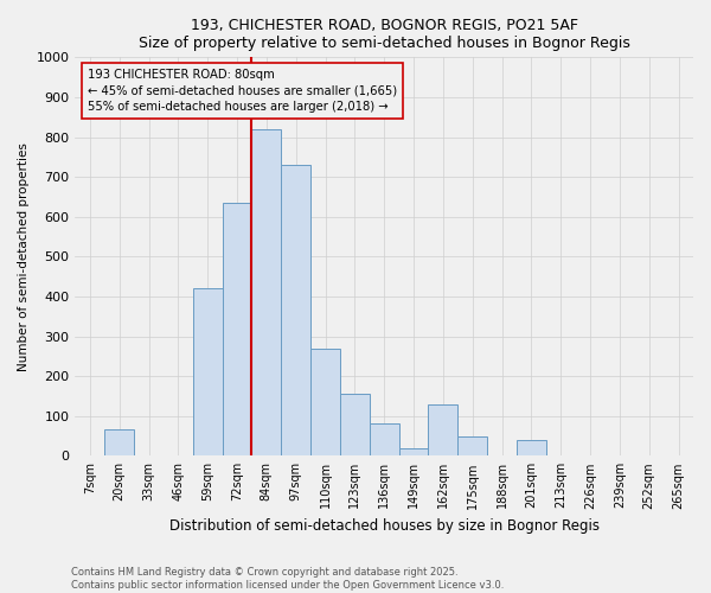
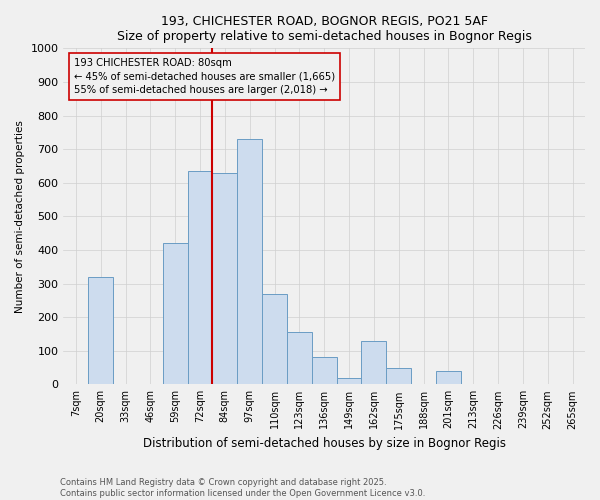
20sqm: 65 -> 320
84sqm: 820 -> 630
